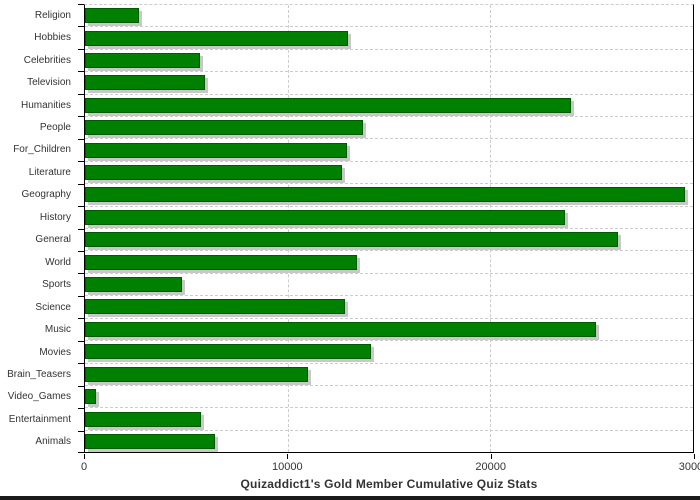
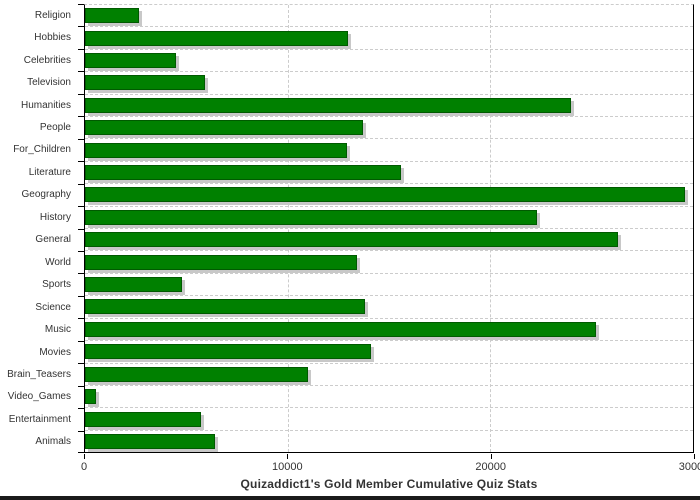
Celebrities: 5600 -> 4500
Literature: 12700 -> 15600
History: 23700 -> 22300
Science: 12800 -> 13800
